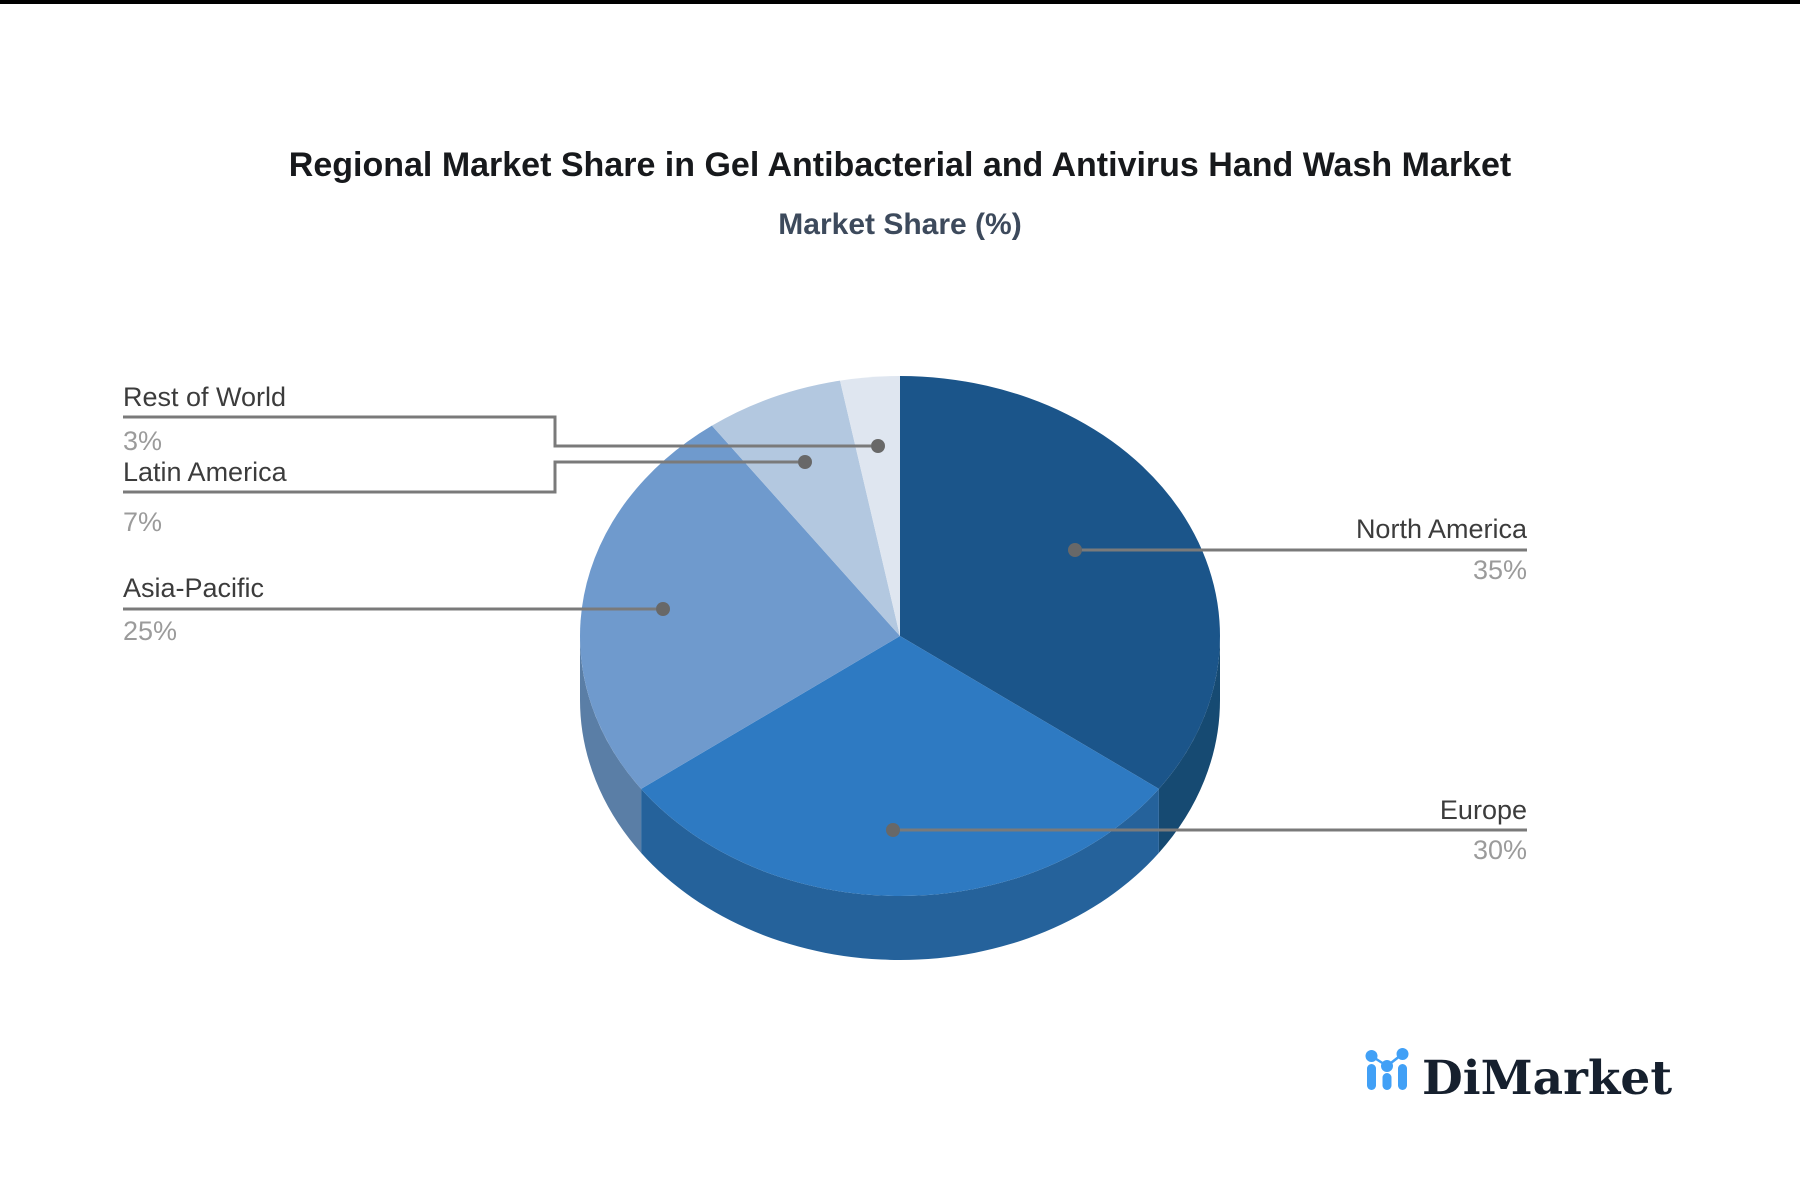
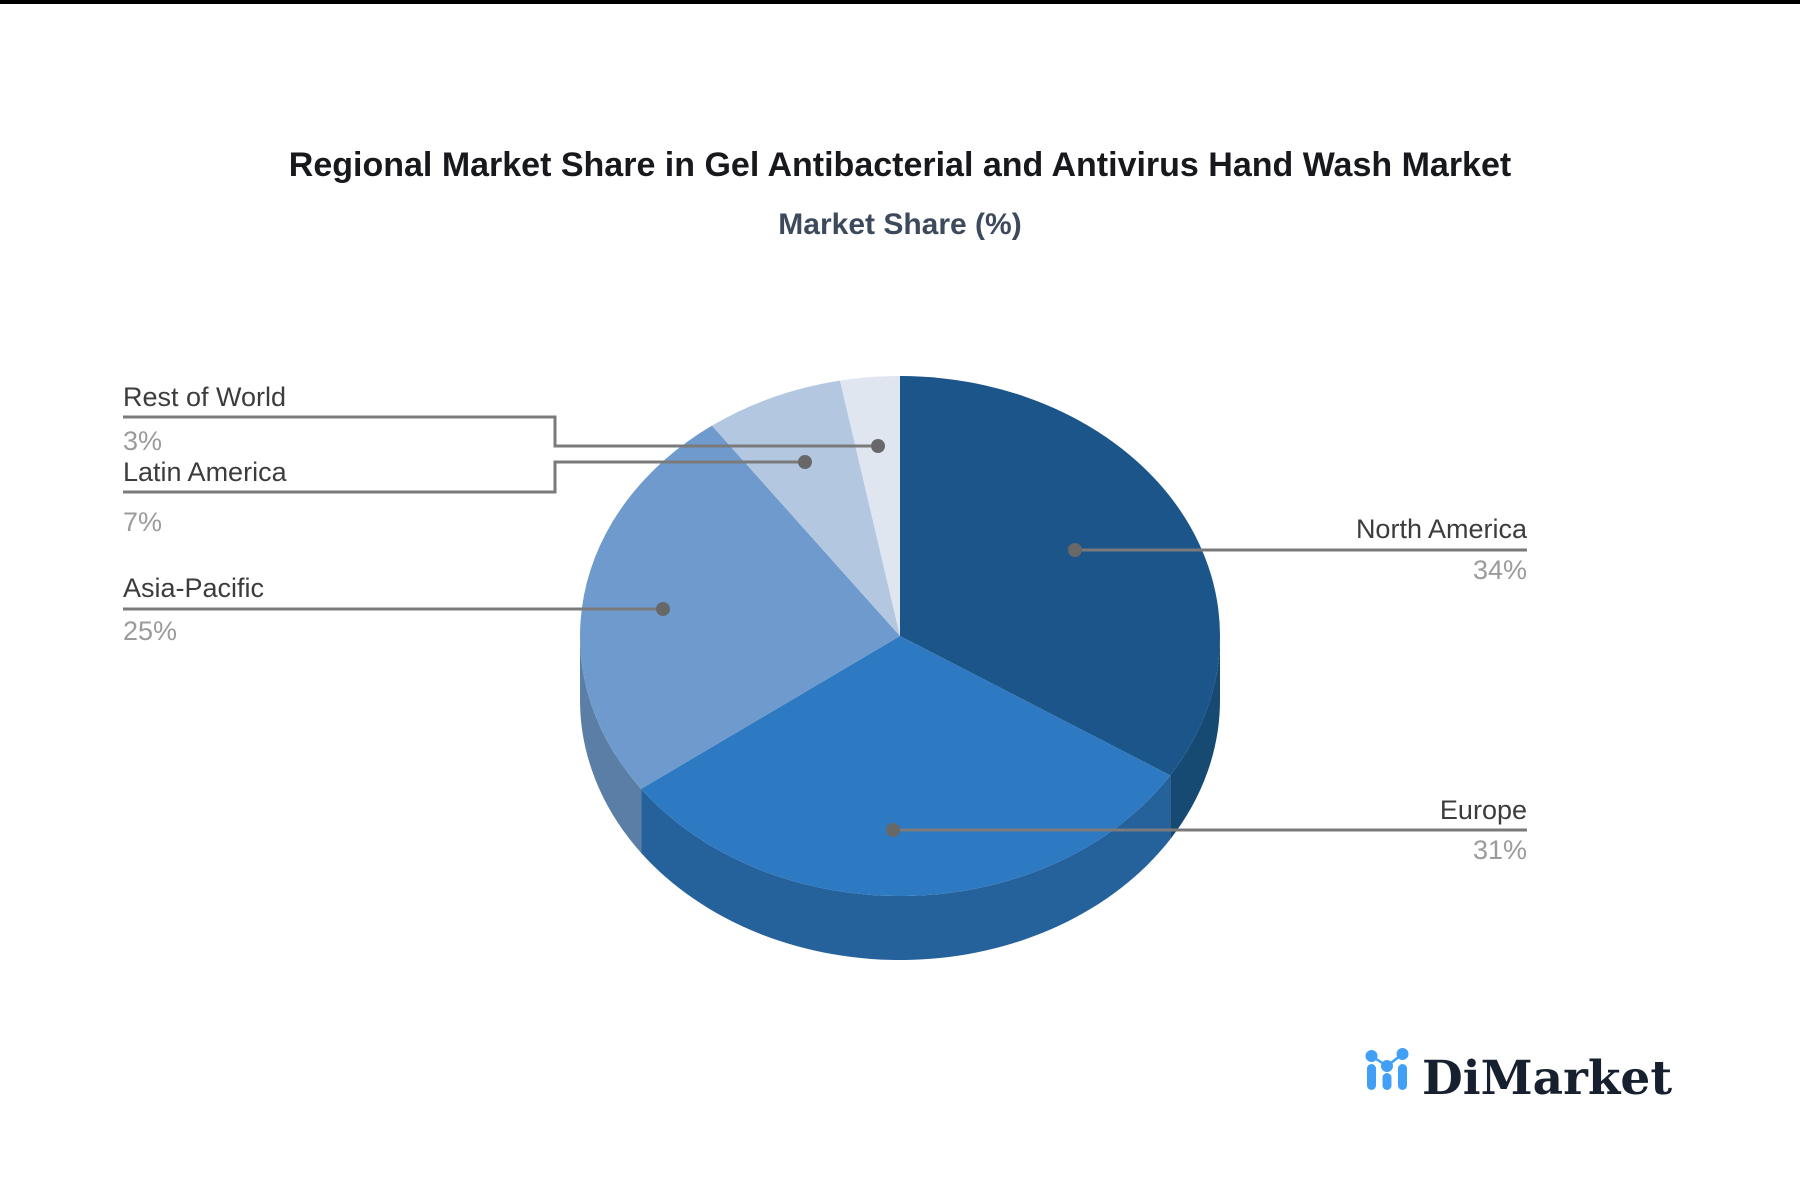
North America: 35% -> 34%
Europe: 30% -> 31%
